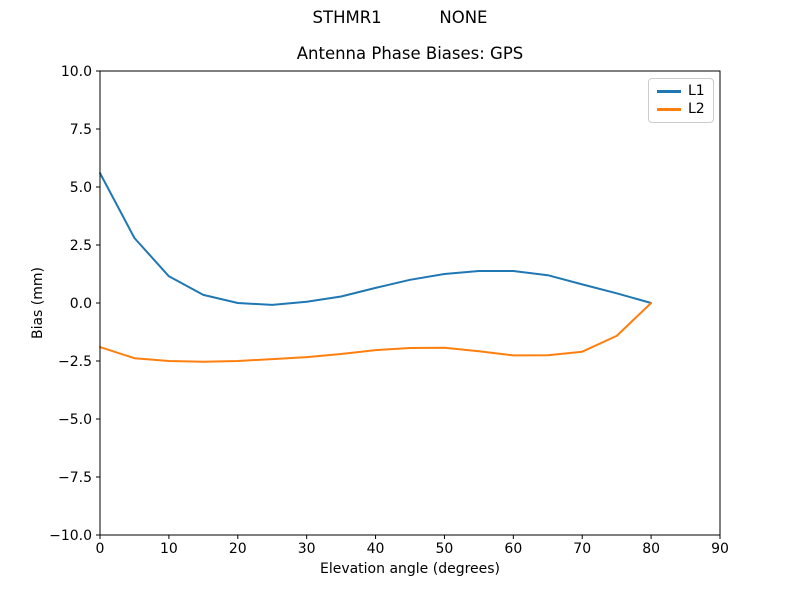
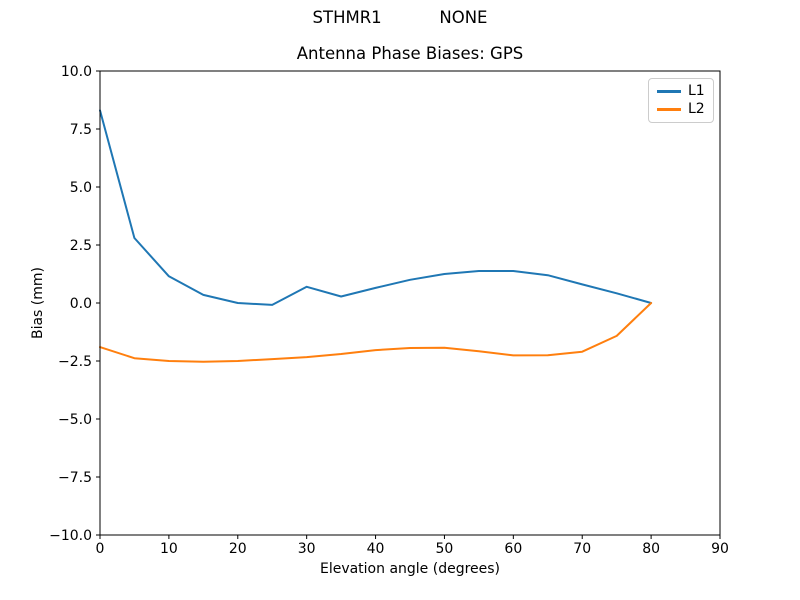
L1/0: 5.6 -> 8.3
L1/30: 0.1 -> 0.7
